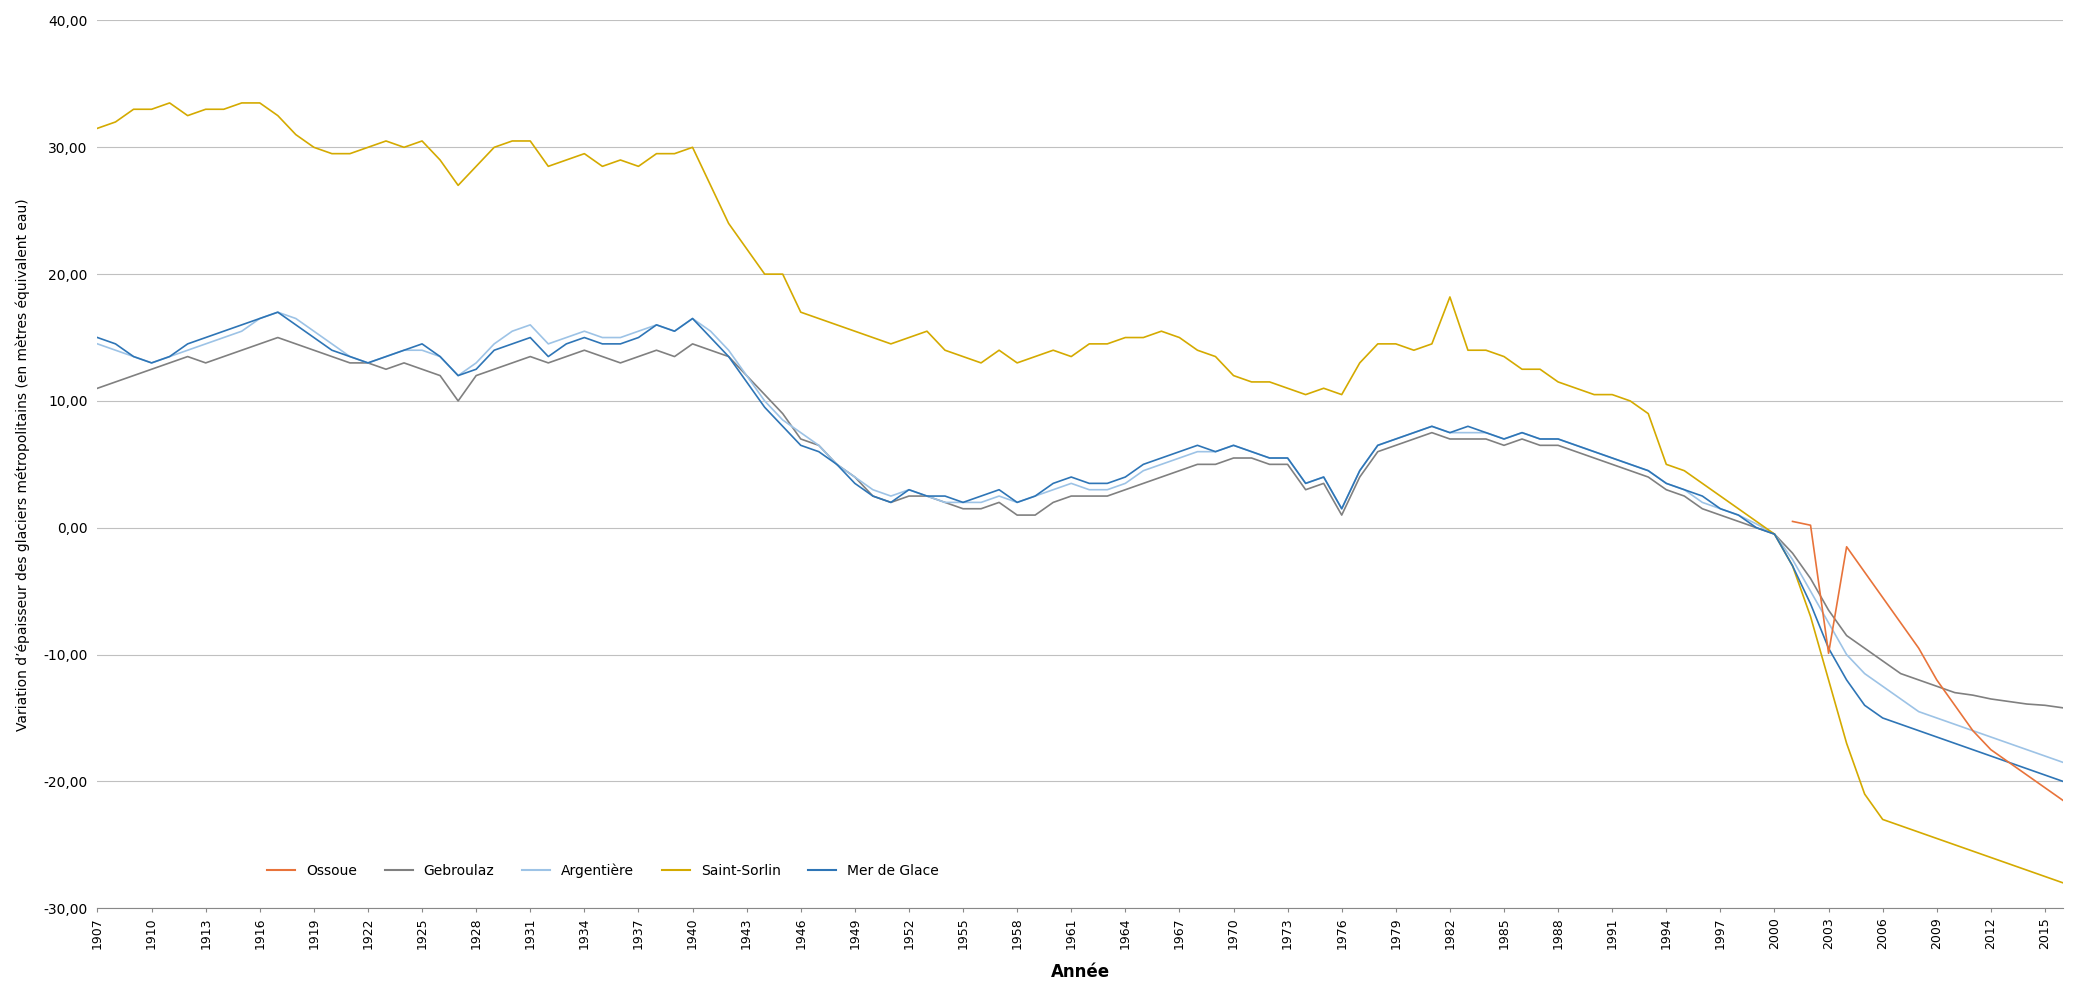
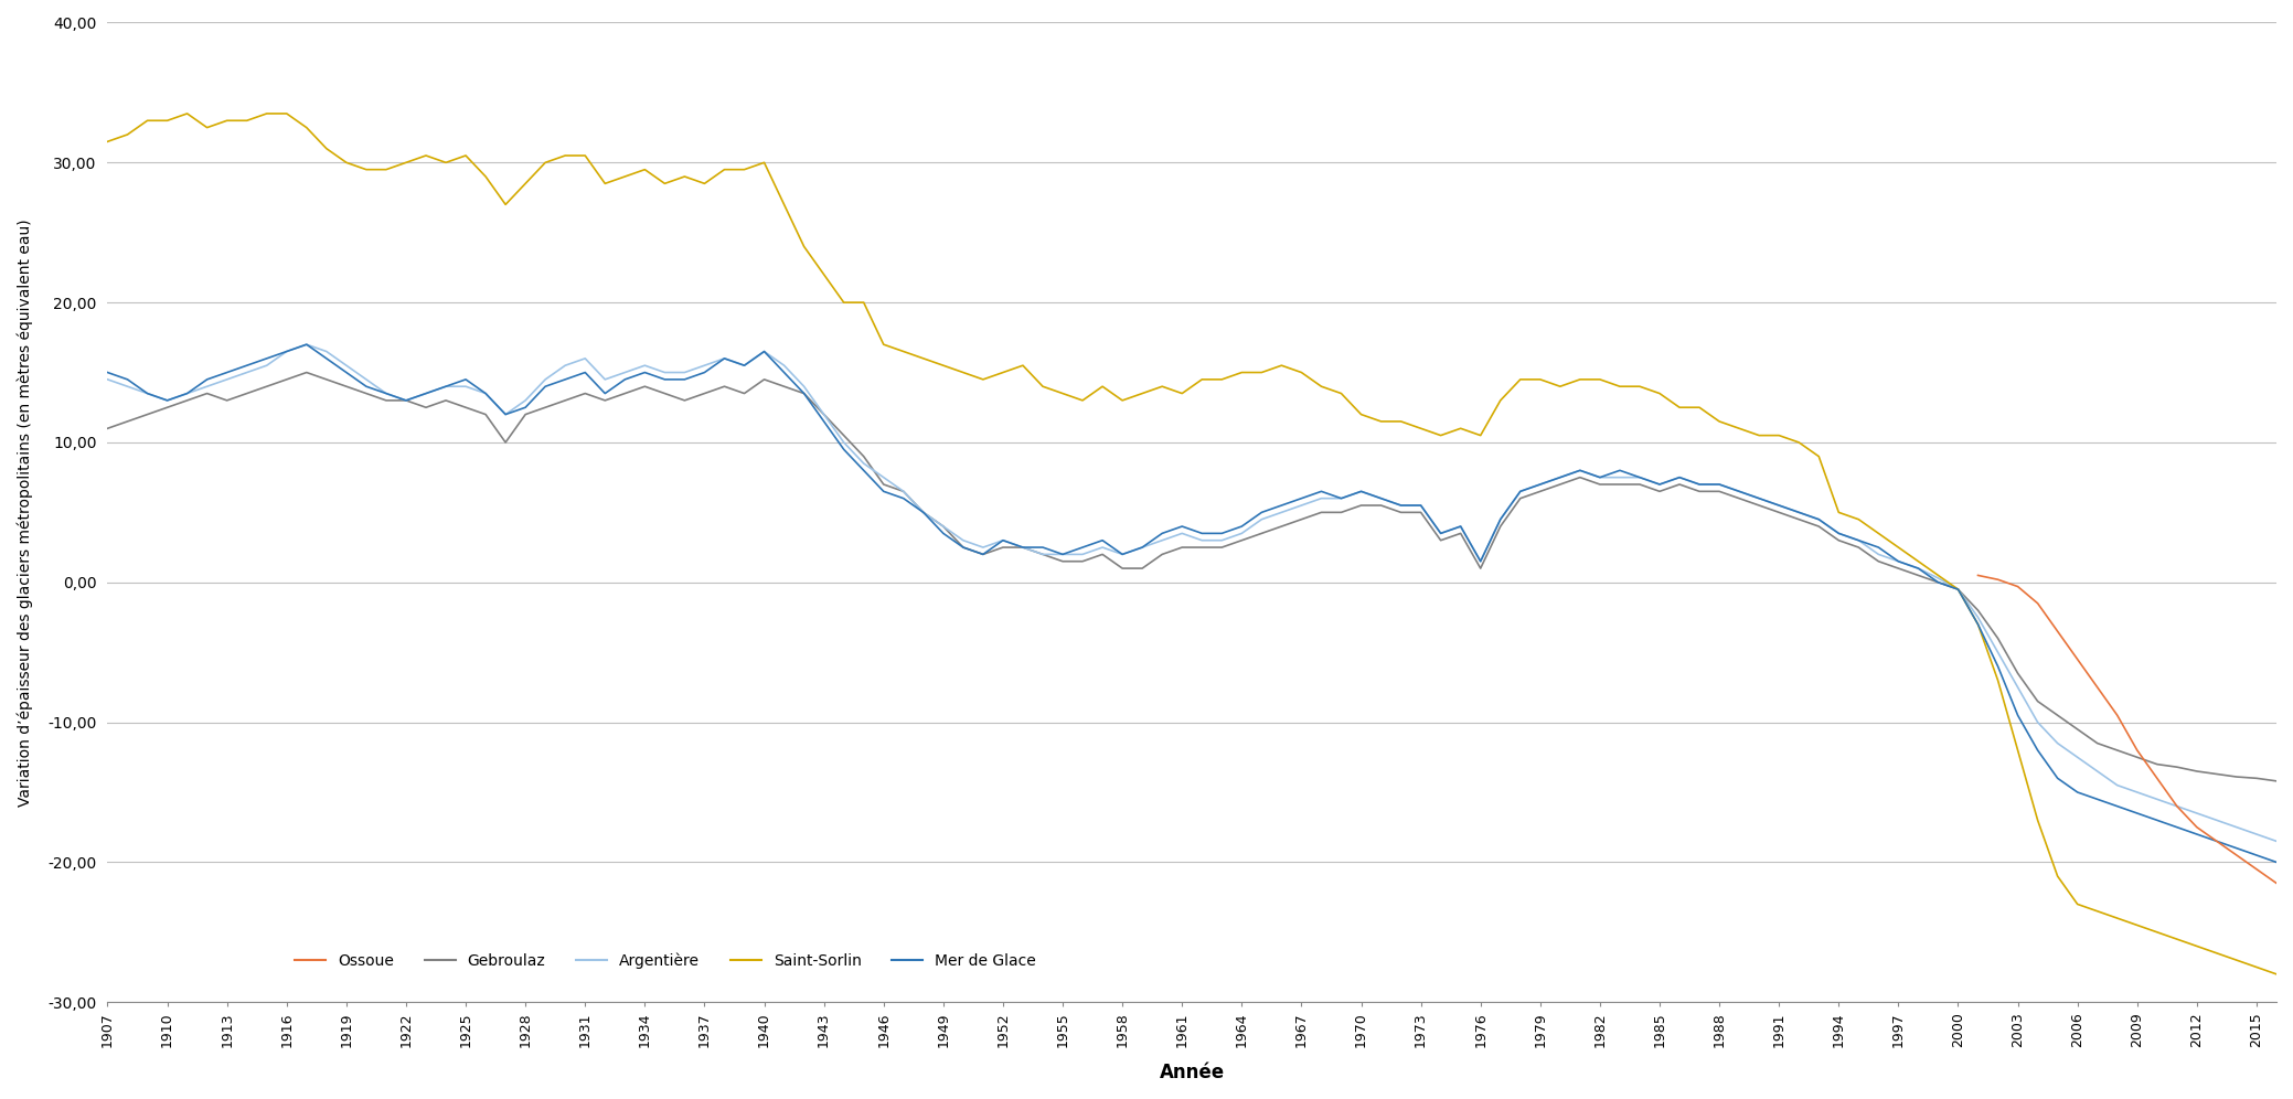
Saint-Sorlin/1982: 18,2 -> 14,5
Ossoue/2003: -9,9 -> -0,3
